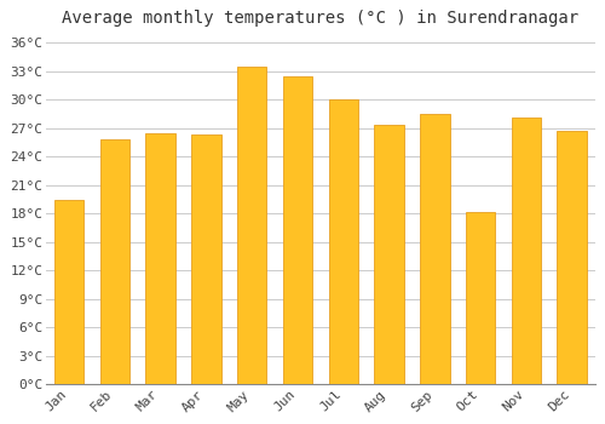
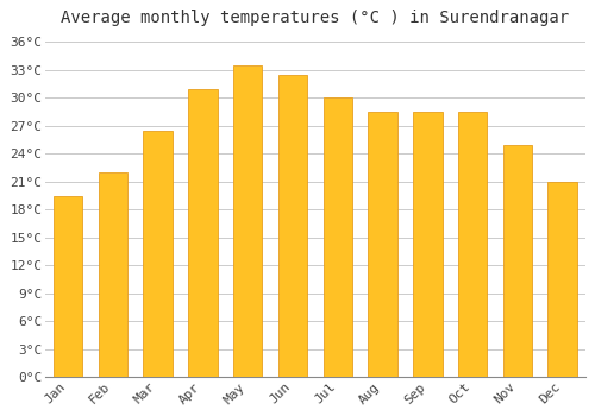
Feb: 25.8°C -> 22.0°C
Apr: 26.4°C -> 31.0°C
Aug: 27.4°C -> 28.5°C
Oct: 18.2°C -> 28.5°C
Nov: 28.2°C -> 25.0°C
Dec: 26.8°C -> 21.0°C
